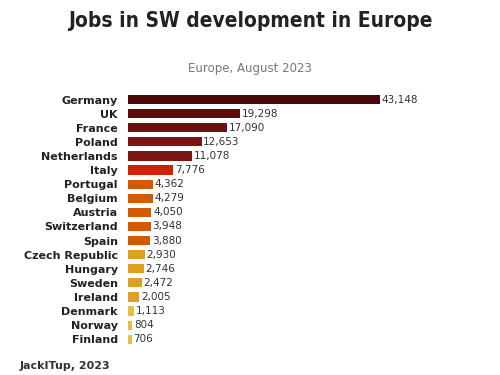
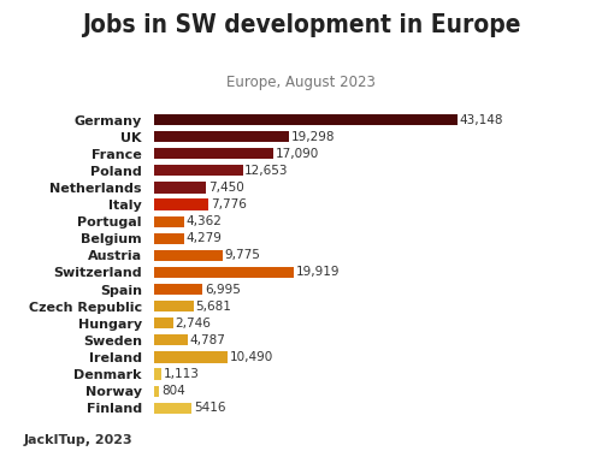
Netherlands: 11,078 -> 7,450
Austria: 4,050 -> 9,775
Switzerland: 3,948 -> 19,919
Spain: 3,880 -> 6,995
Czech Republic: 2,930 -> 5,681
Sweden: 2,472 -> 4,787
Ireland: 2,005 -> 10,490
Finland: 706 -> 5416
